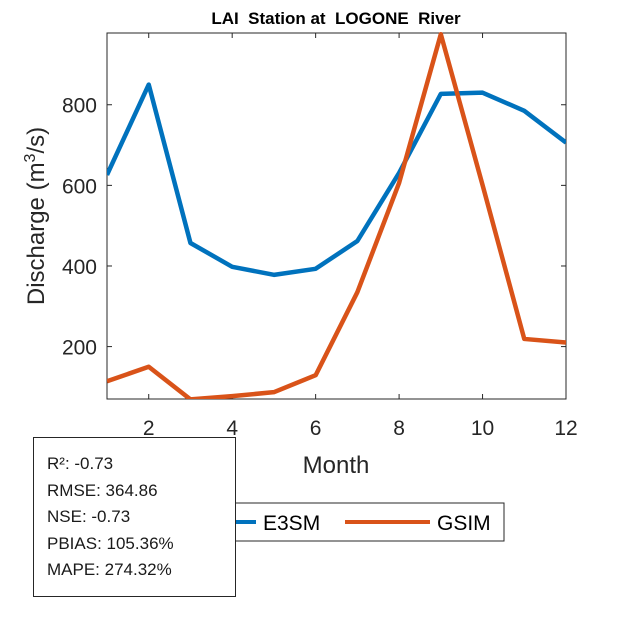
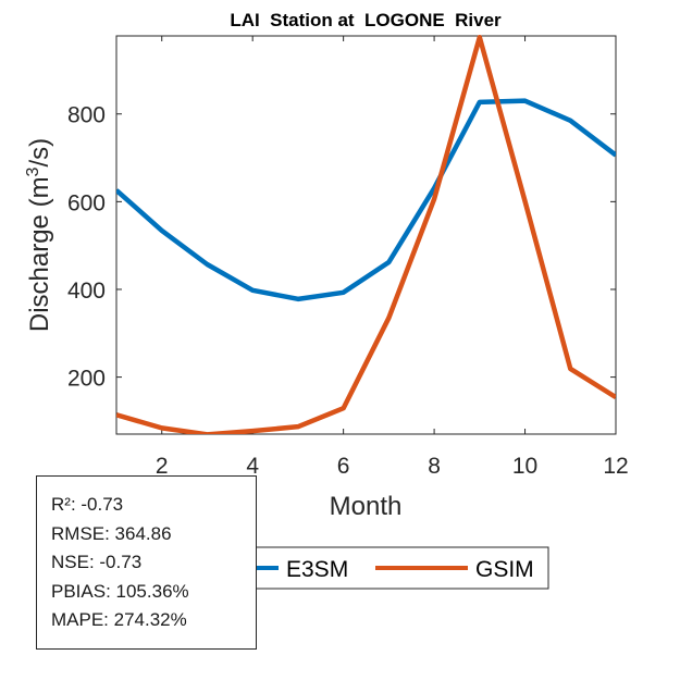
E3SM/2: 850 -> 530
GSIM/2: 150 -> 80
GSIM/12: 210 -> 150
